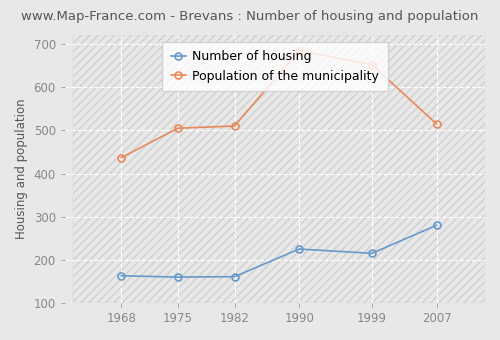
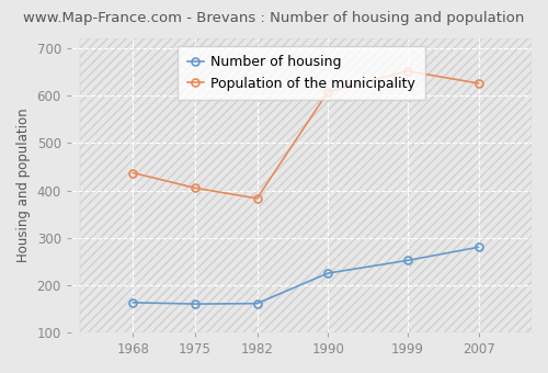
Population of the municipality/1975: 505 -> 405
Population of the municipality/1982: 510 -> 383
Population of the municipality/1990: 685 -> 608
Number of housing/1999: 215 -> 252
Population of the municipality/2007: 515 -> 626
